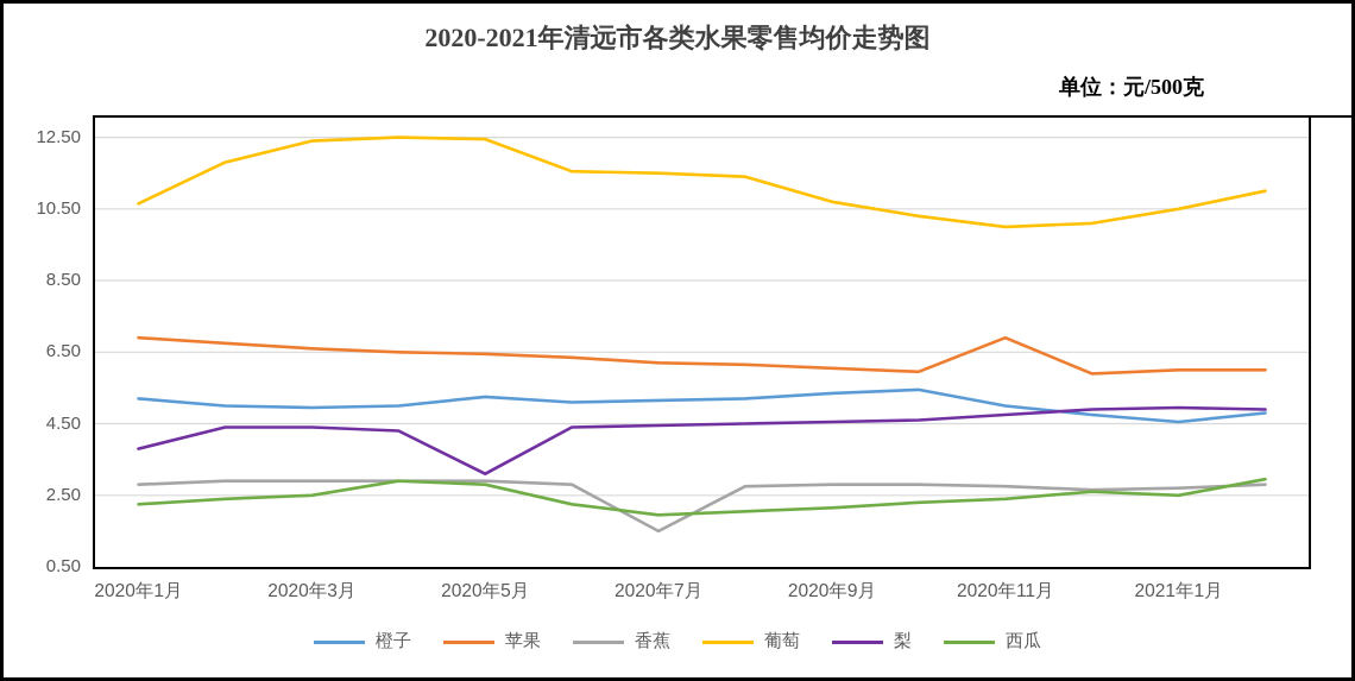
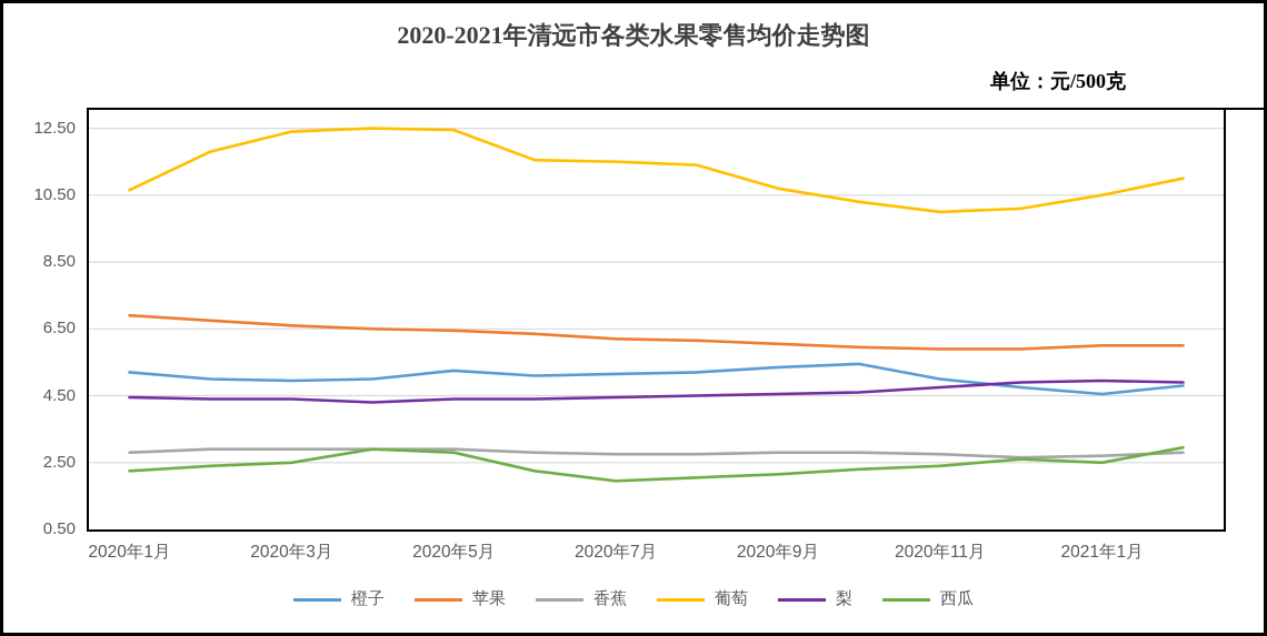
梨/2020年1月: 3.8 -> 4.5
梨/2020年5月: 3.1 -> 4.4
香蕉/2020年7月: 1.5 -> 2.8
苹果/2020年11月: 6.9 -> 5.9
